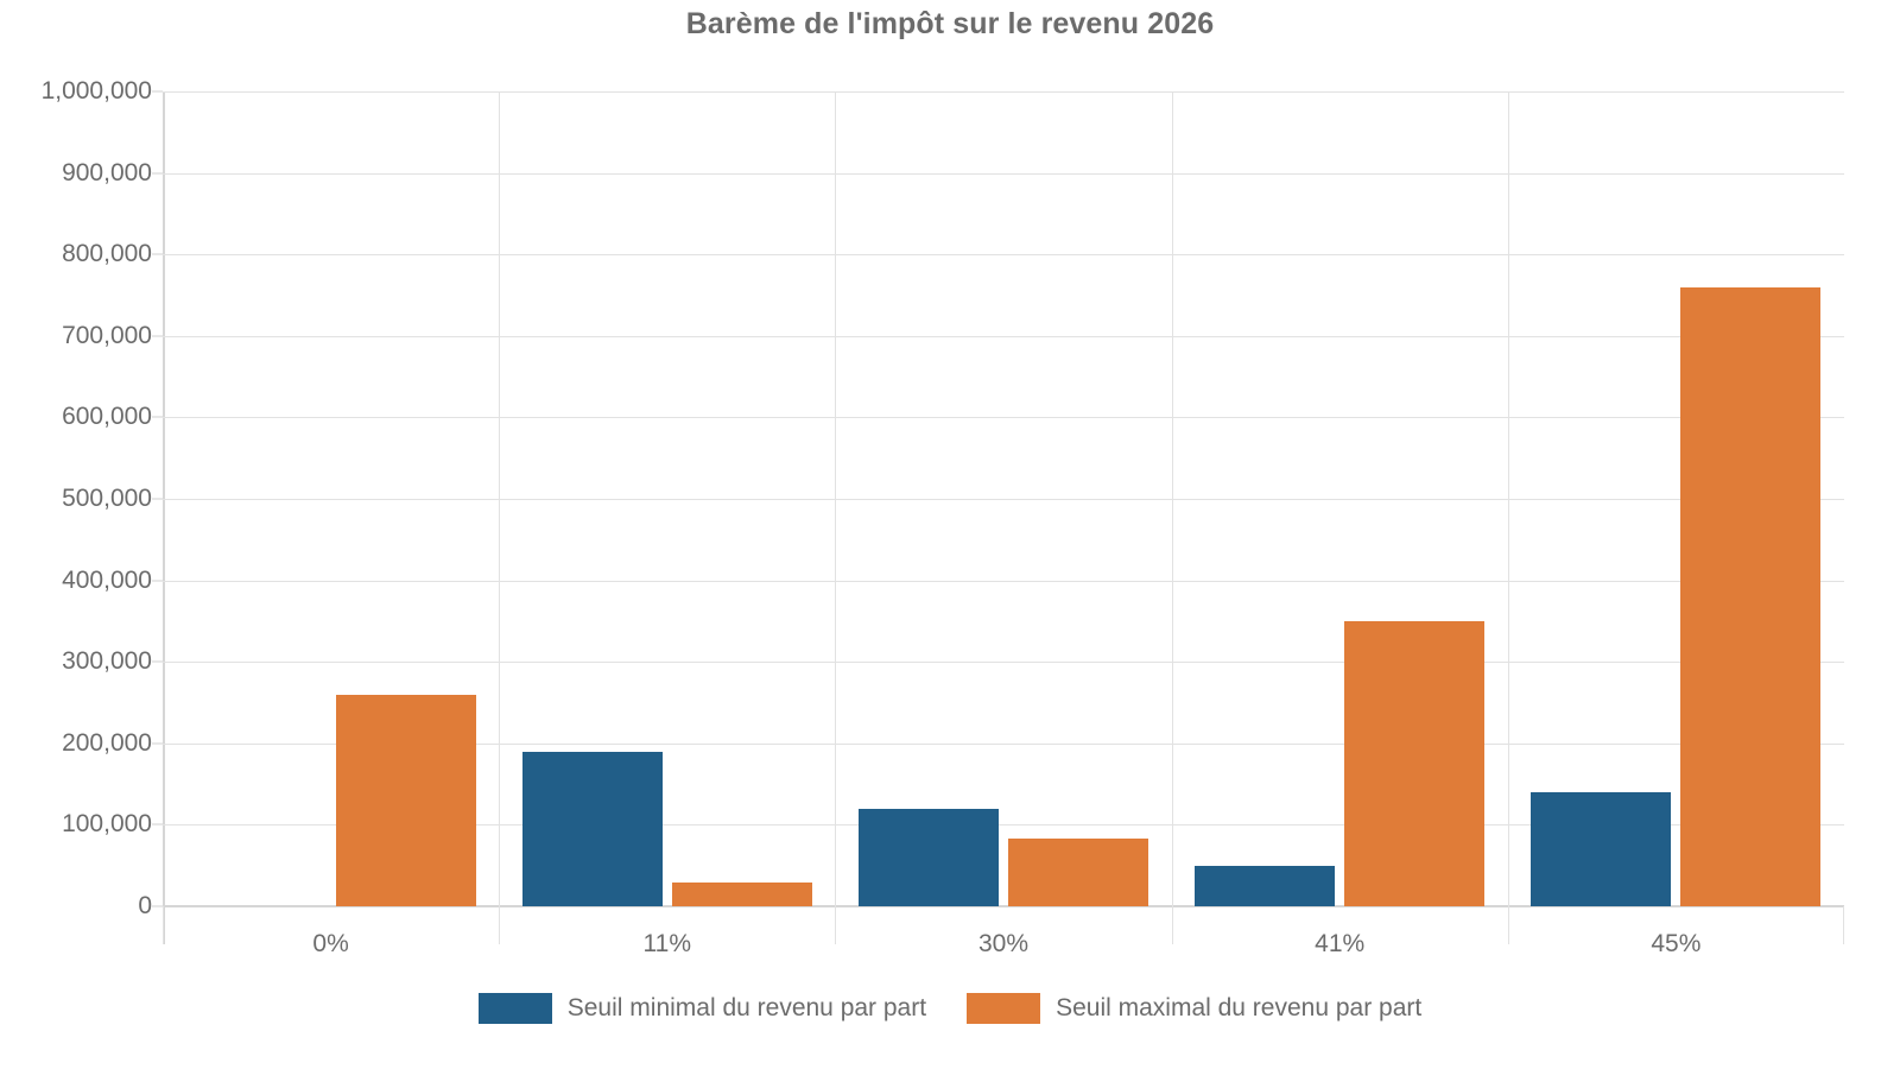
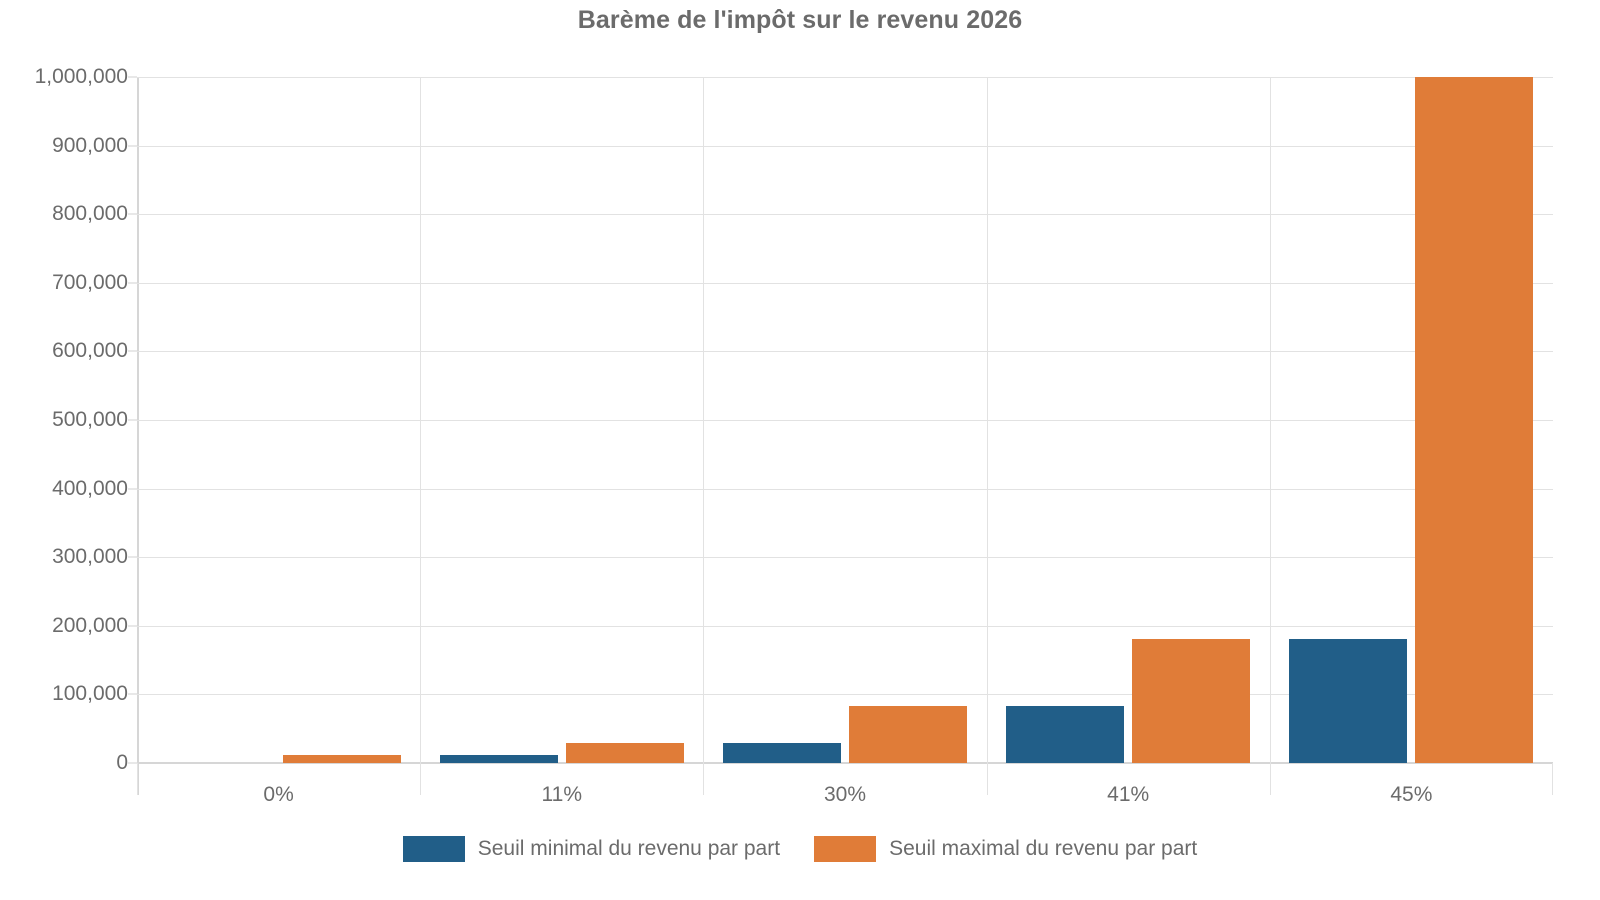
Seuil maximal du revenu par part/0%: 260000 -> 10000
Seuil minimal du revenu par part/11%: 190000 -> 10000
Seuil minimal du revenu par part/30%: 120000 -> 30000
Seuil minimal du revenu par part/41%: 50000 -> 80000
Seuil maximal du revenu par part/41%: 350000 -> 180000
Seuil minimal du revenu par part/45%: 140000 -> 180000
Seuil maximal du revenu par part/45%: 760000 -> 1000000
